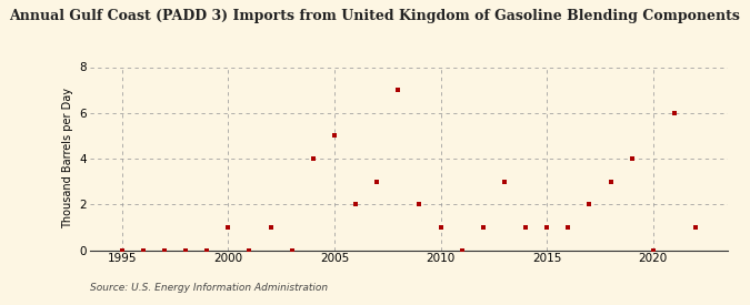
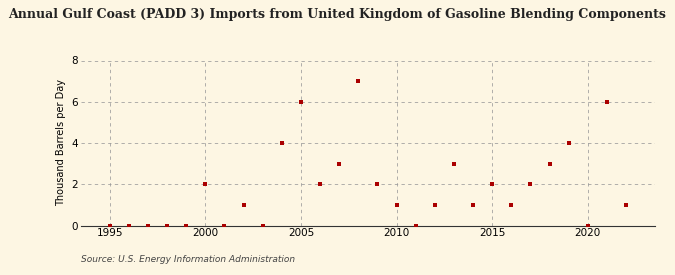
2000: 1 -> 2
2005: 5 -> 6
2015: 1 -> 2
